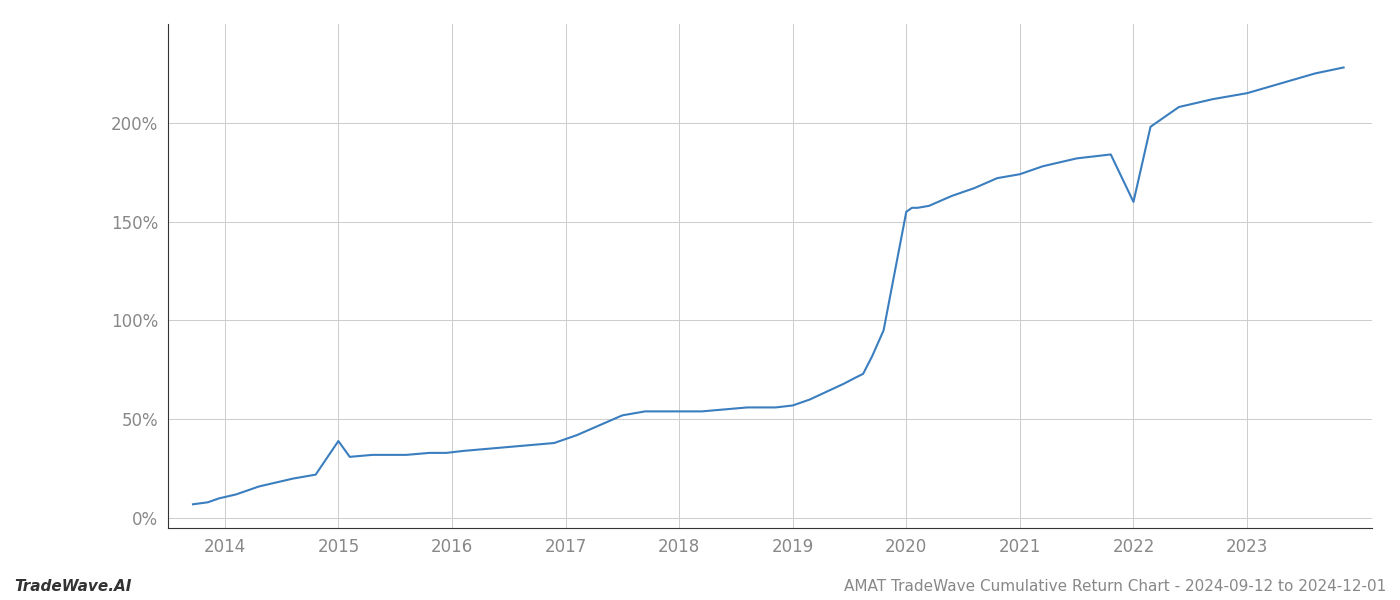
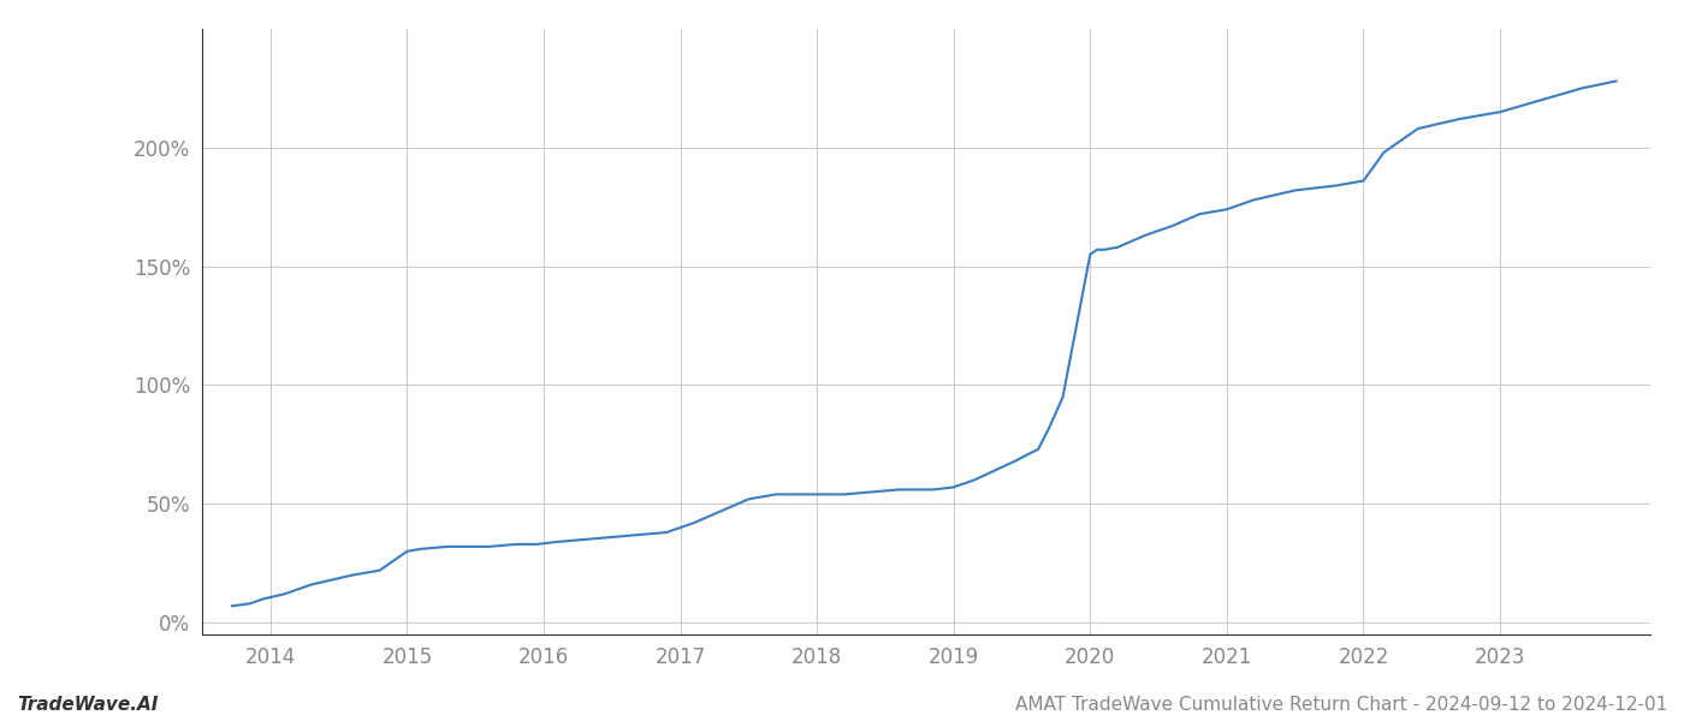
2015: 39% -> 30%
2022: 160% -> 186%
